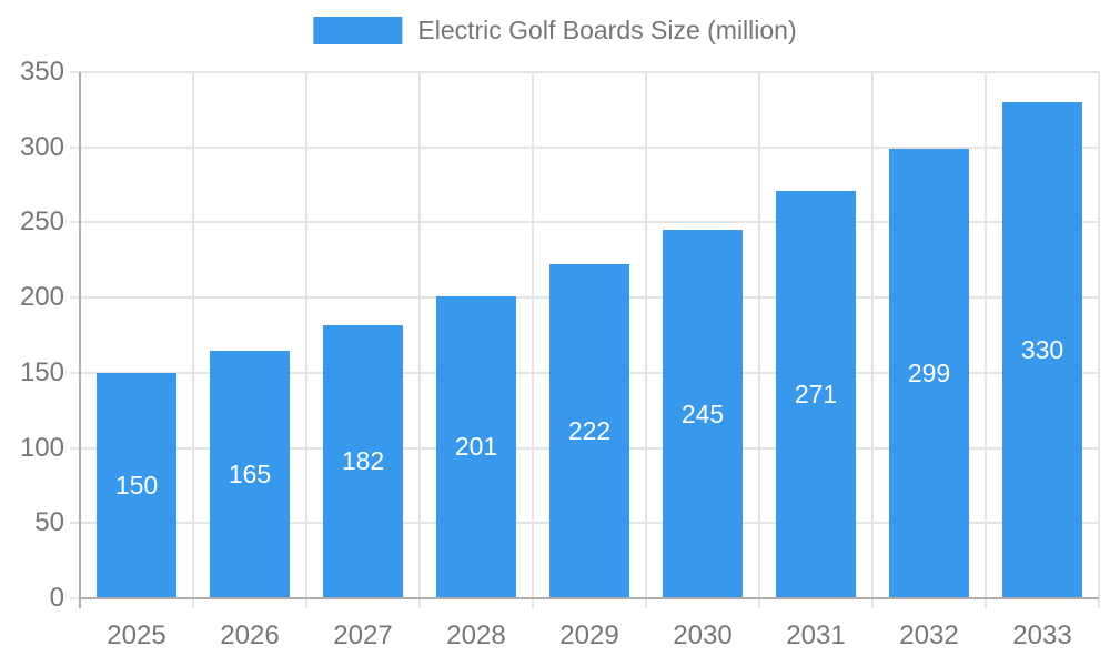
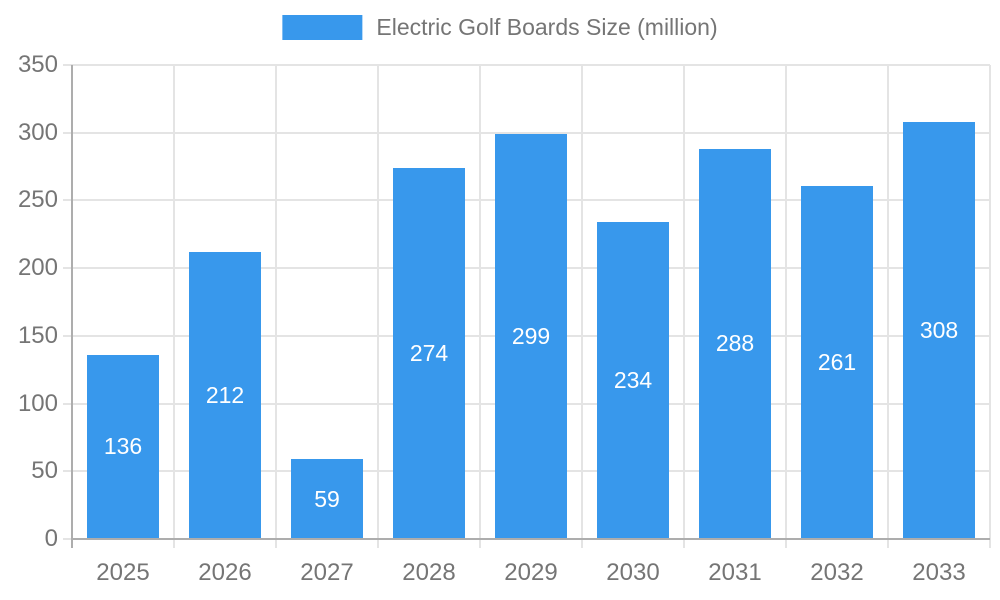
2025: 150 -> 136
2026: 165 -> 212
2027: 182 -> 59
2028: 201 -> 274
2029: 222 -> 299
2030: 245 -> 234
2031: 271 -> 288
2032: 299 -> 261
2033: 330 -> 308
